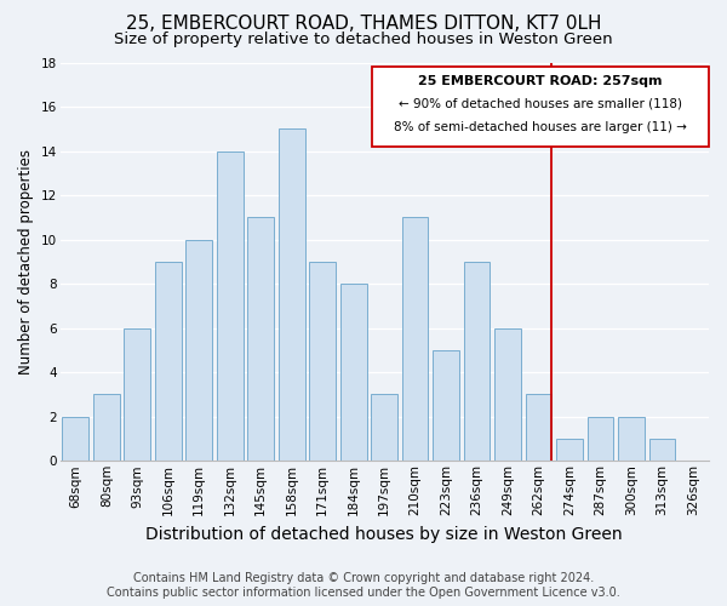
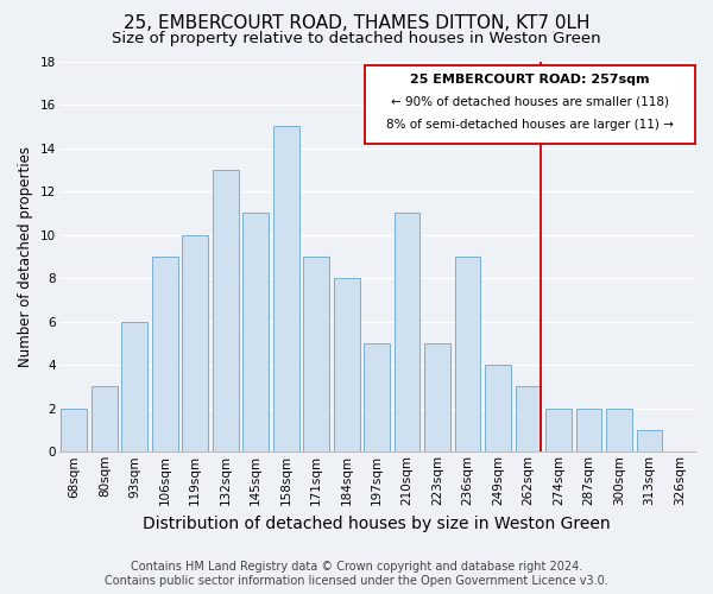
132sqm: 14 -> 13
197sqm: 3 -> 5
249sqm: 6 -> 4
274sqm: 1 -> 2
